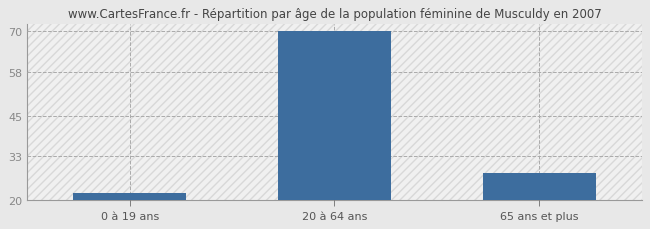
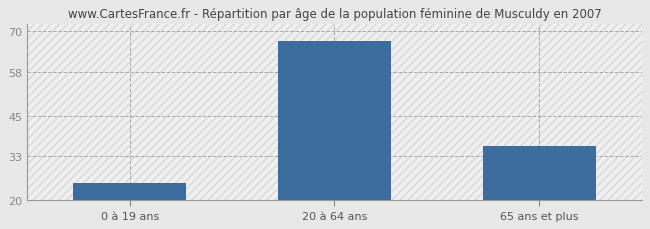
0 à 19 ans: 22 -> 25
20 à 64 ans: 70 -> 67
65 ans et plus: 28 -> 36
